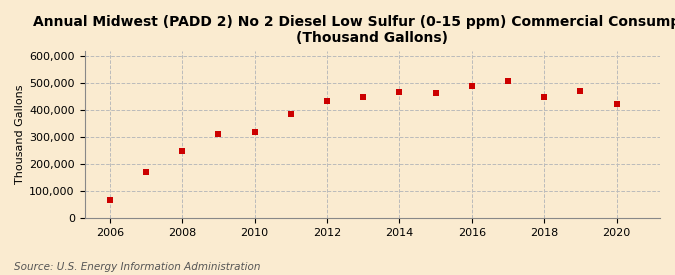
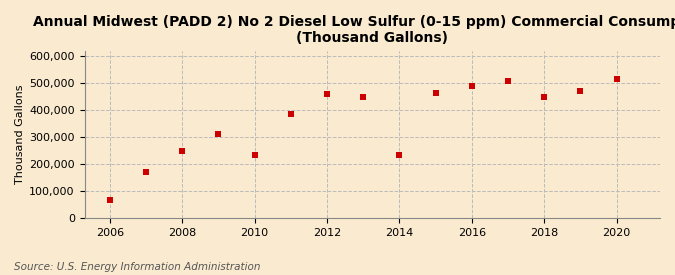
2010: 320,000 -> 235,000
2012: 435,000 -> 460,000
2014: 465,000 -> 235,000
2020: 422,000 -> 515,000
